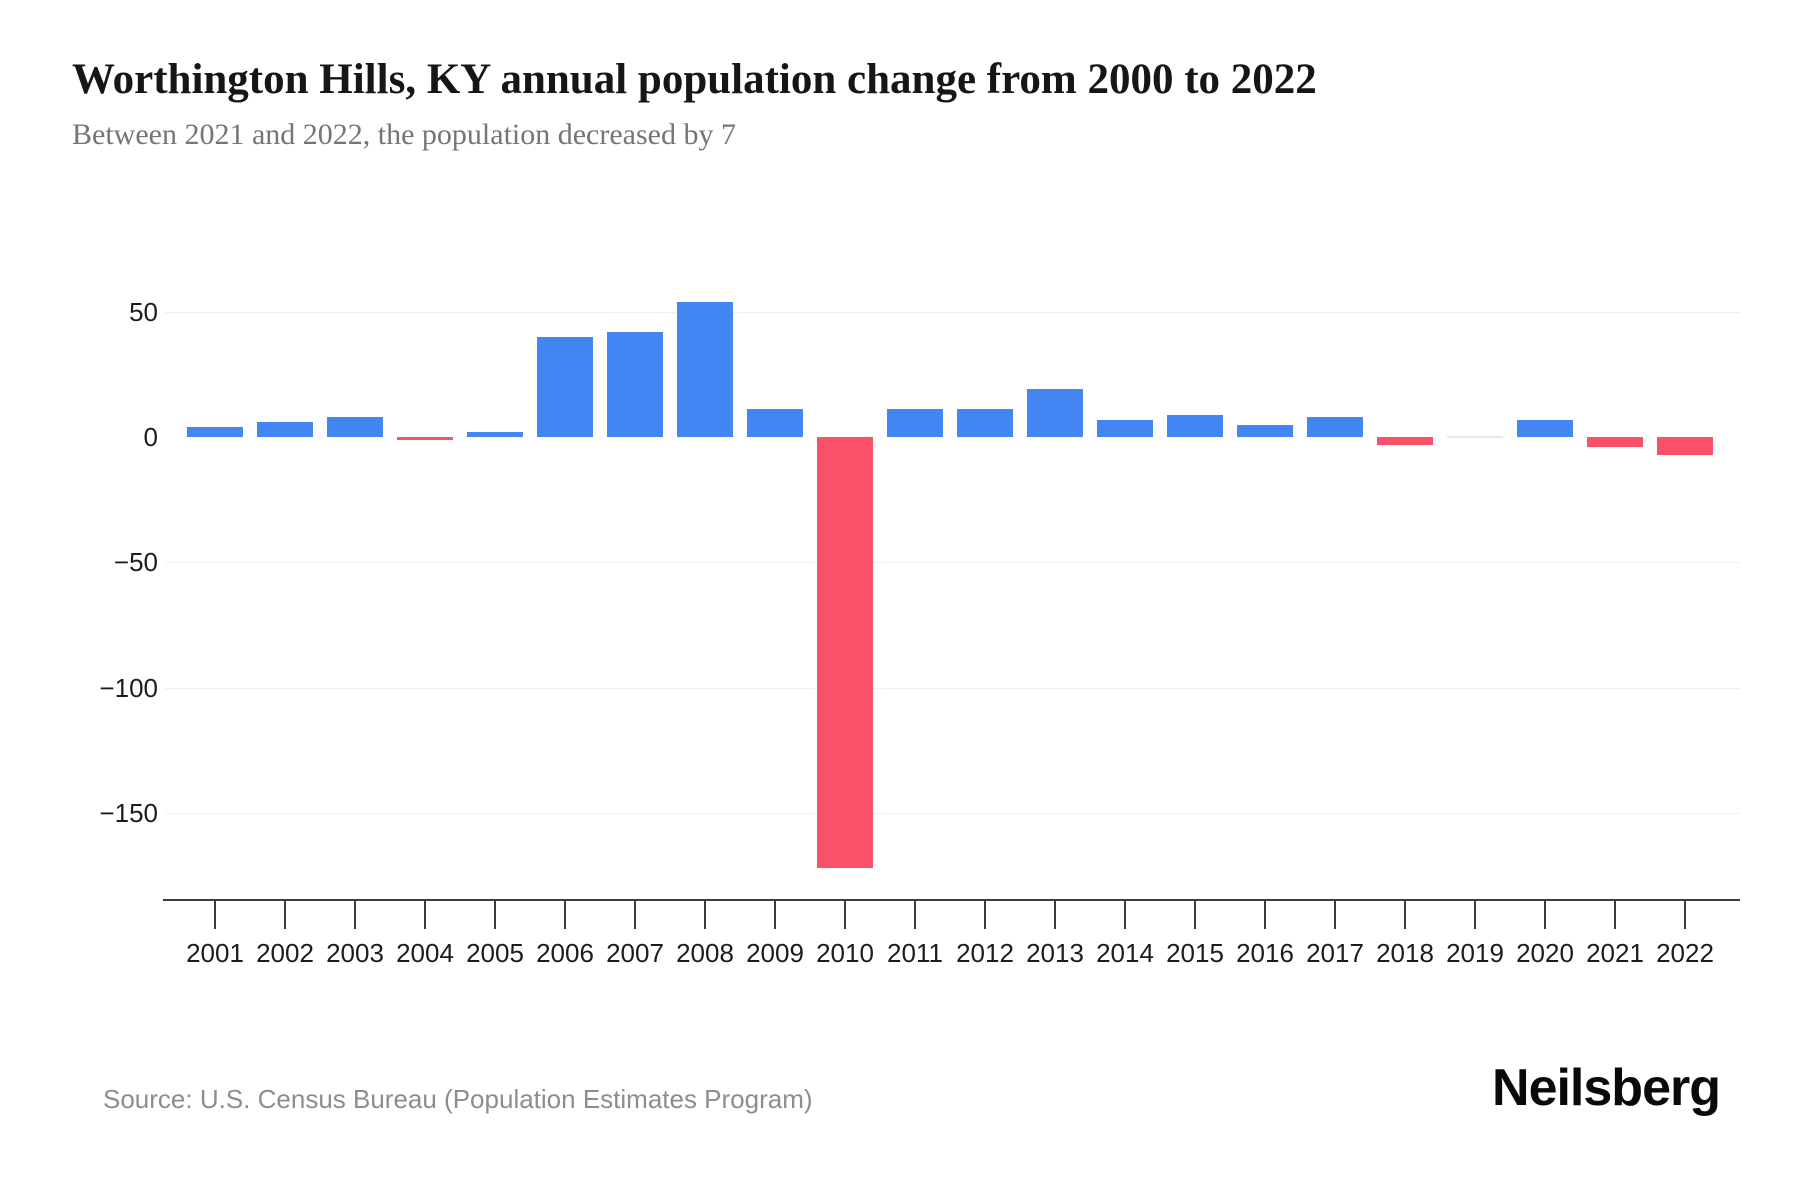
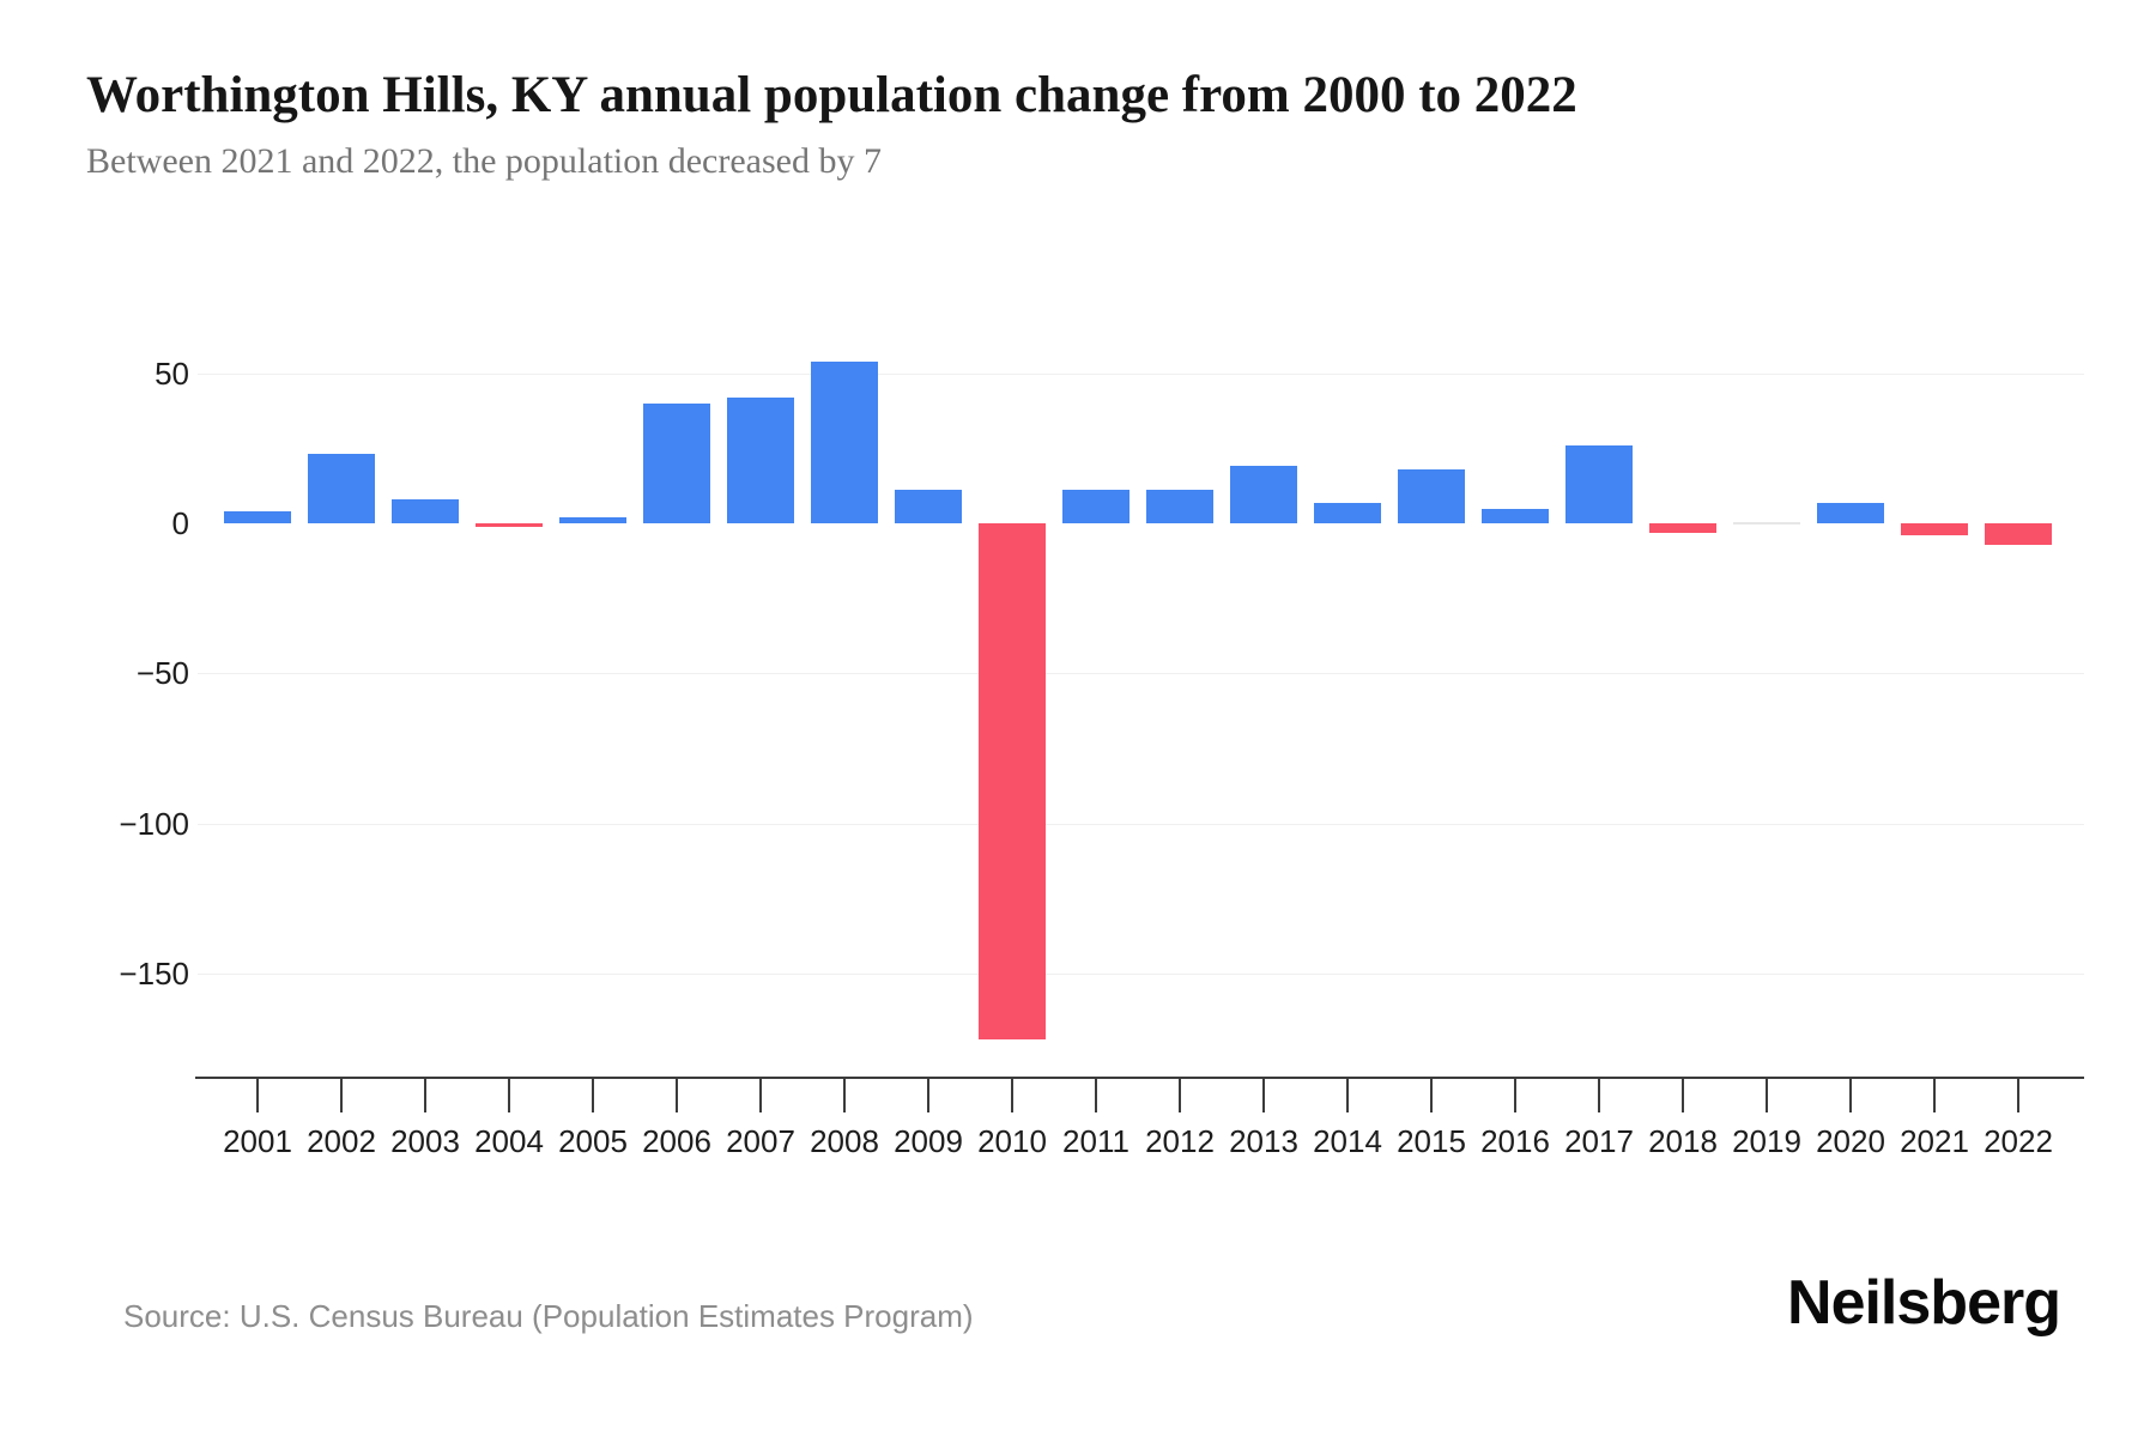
2002: 6 -> 23
2015: 9 -> 18
2017: 8 -> 26
